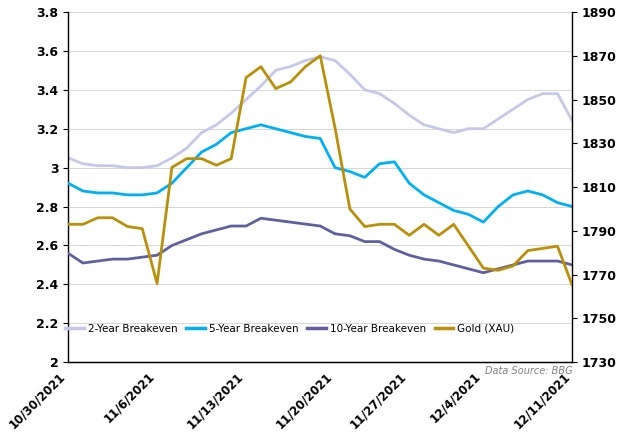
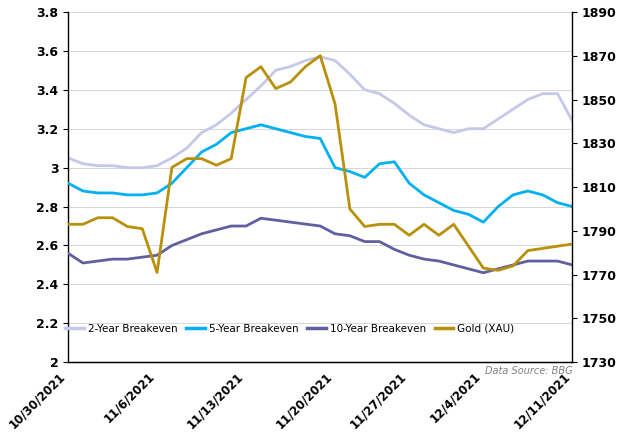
Gold (XAU)/11/6/2021: 1766 -> 1771
Gold (XAU)/11/20/2021: 1837 -> 1848
Gold (XAU)/12/11/2021: 1765 -> 1784
